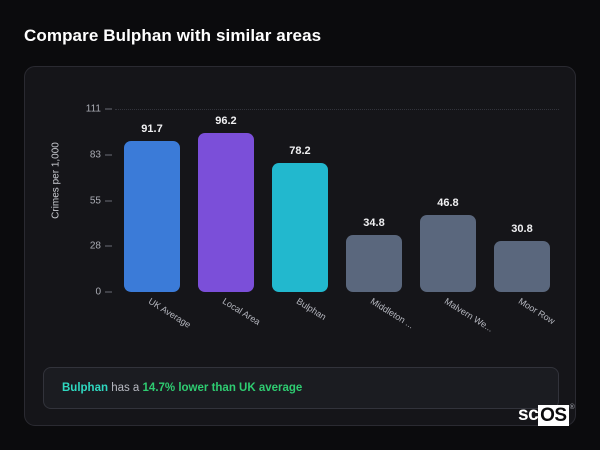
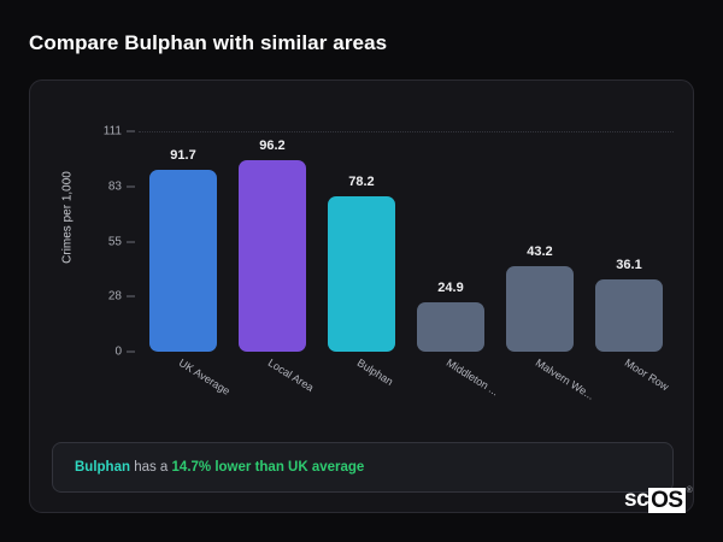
Middleton ...: 34.8 -> 24.9
Malvern We...: 46.8 -> 43.2
Moor Row: 30.8 -> 36.1
